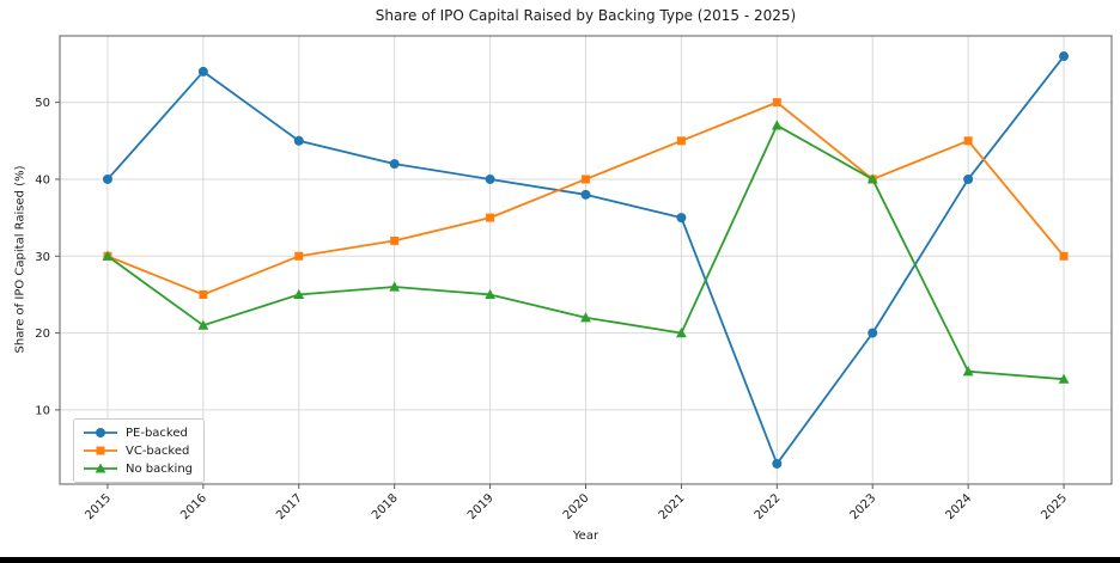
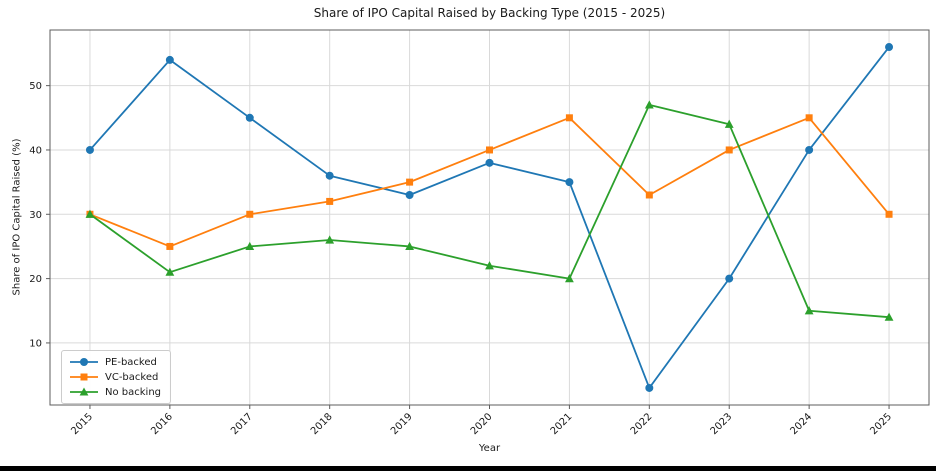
PE-backed/2018: 42 -> 36
PE-backed/2019: 40 -> 33
VC-backed/2022: 50 -> 33
No backing/2023: 40 -> 44
